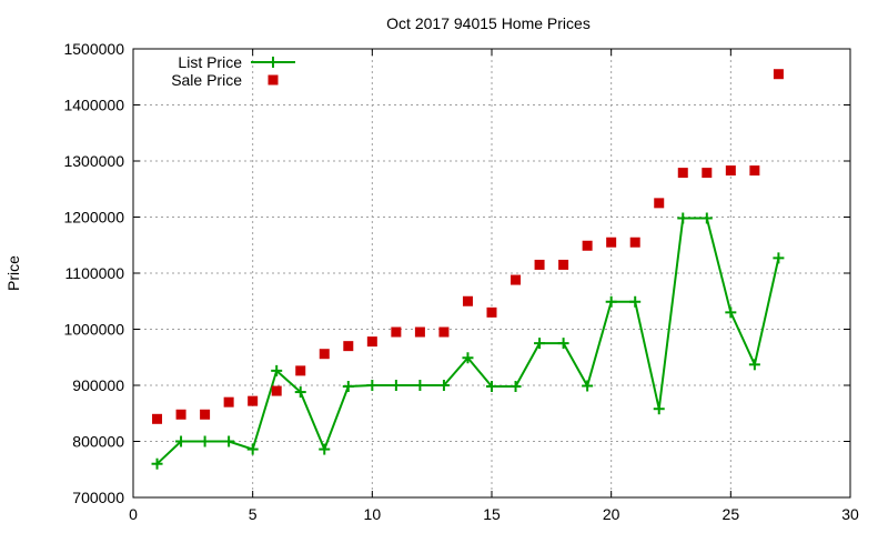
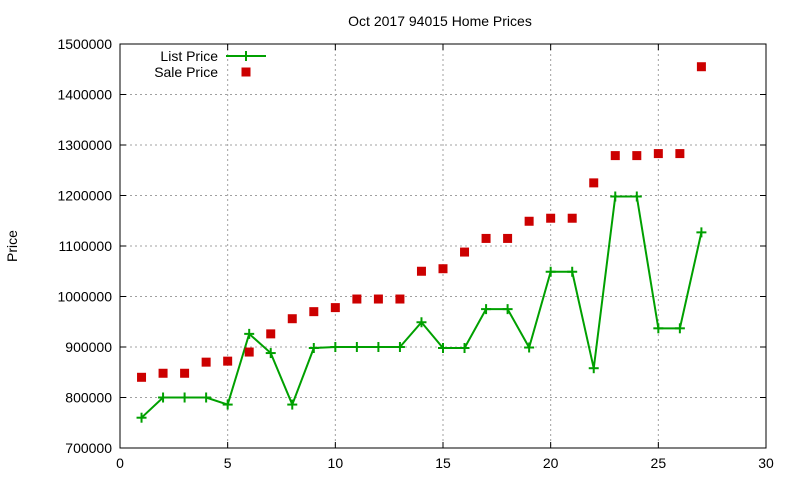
Sale Price/15: 1030000 -> 1060000
List Price/25: 1030000 -> 940000
